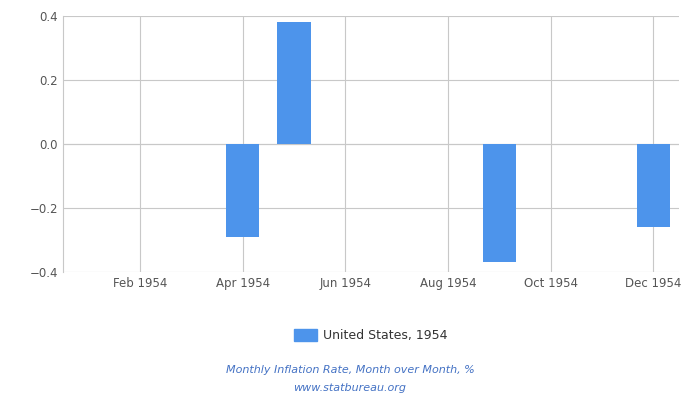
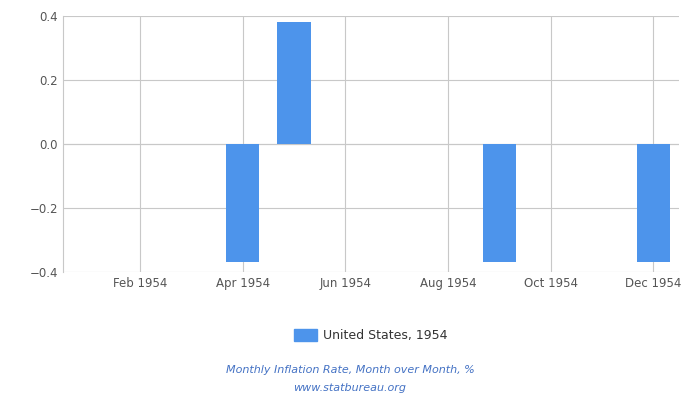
Apr 1954: -0.29 -> -0.37
Dec 1954: -0.26 -> -0.37
